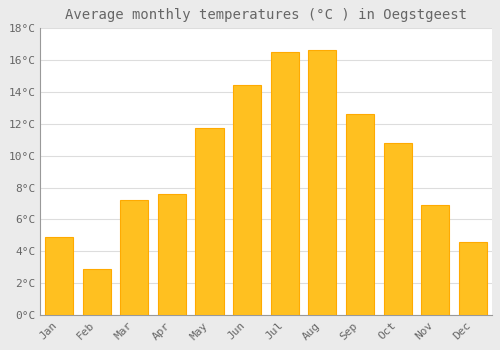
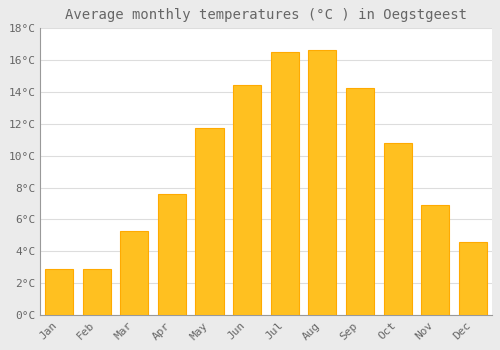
Jan: 4.9°C -> 2.9°C
Mar: 7.2°C -> 5.3°C
Sep: 12.6°C -> 14.2°C
